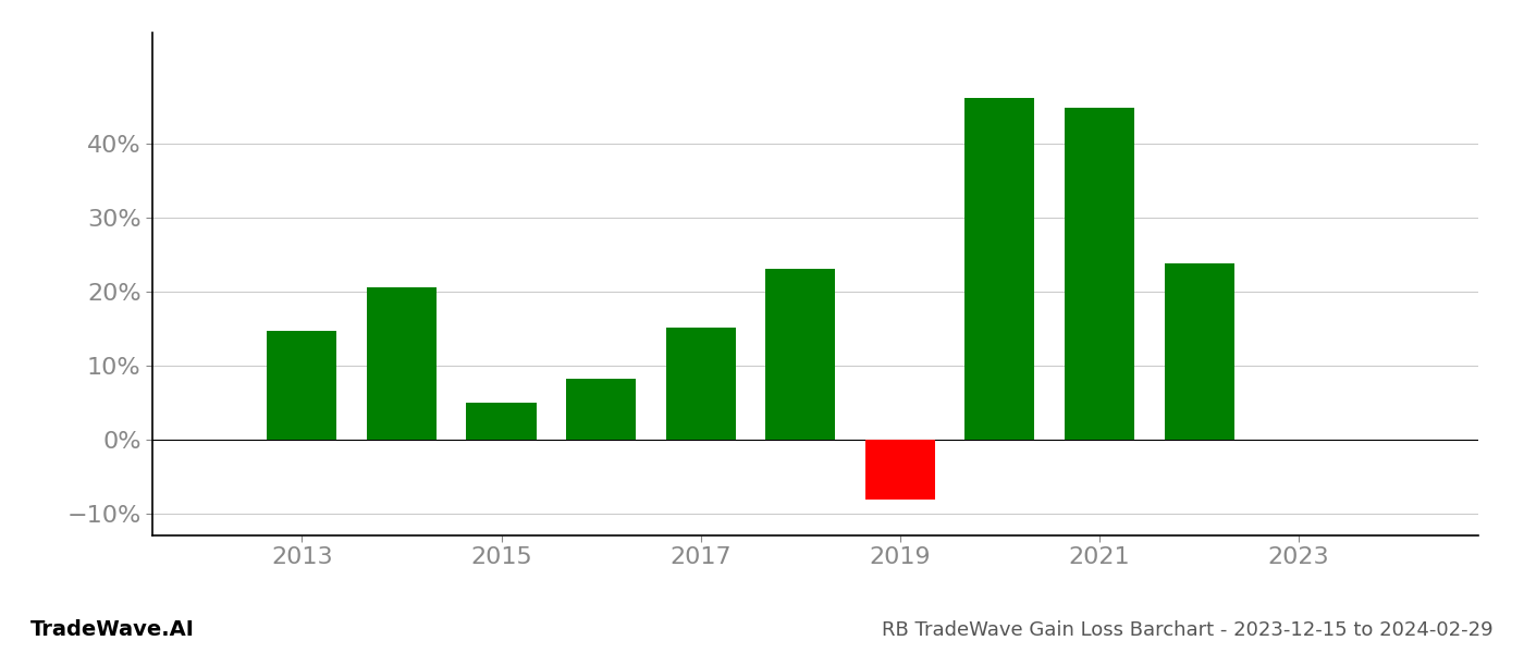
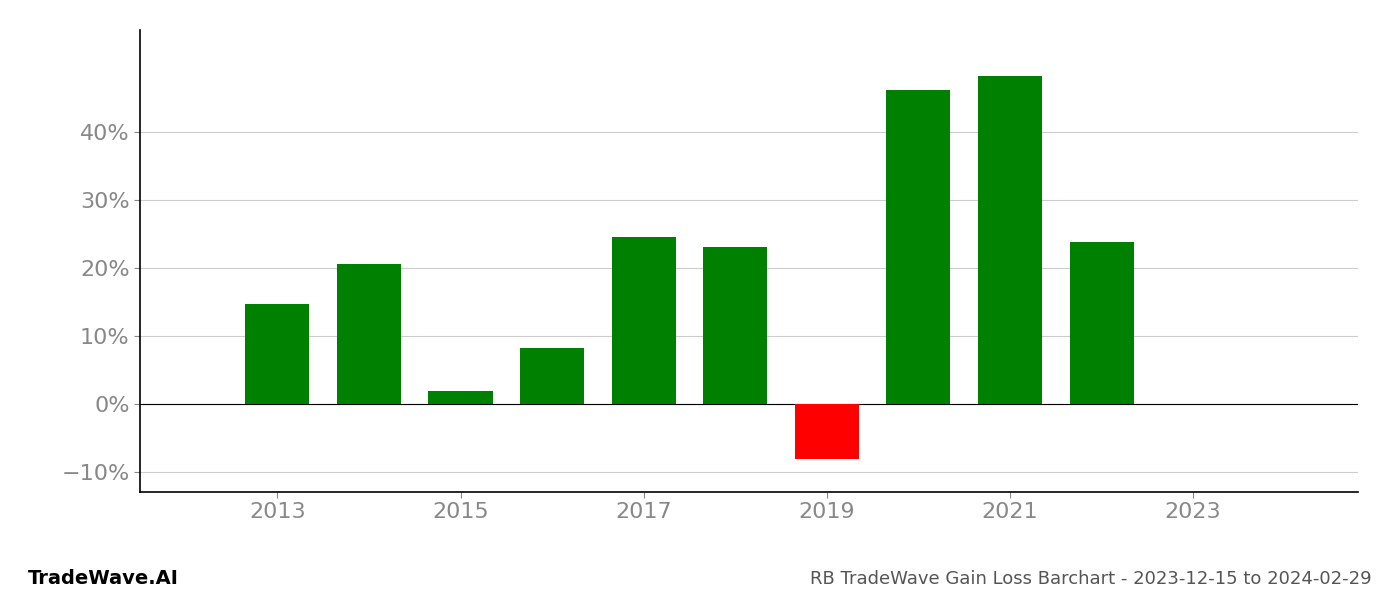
2015: 5.0% -> 1.8%
2017: 15.1% -> 24.6%
2021: 44.8% -> 48.2%
